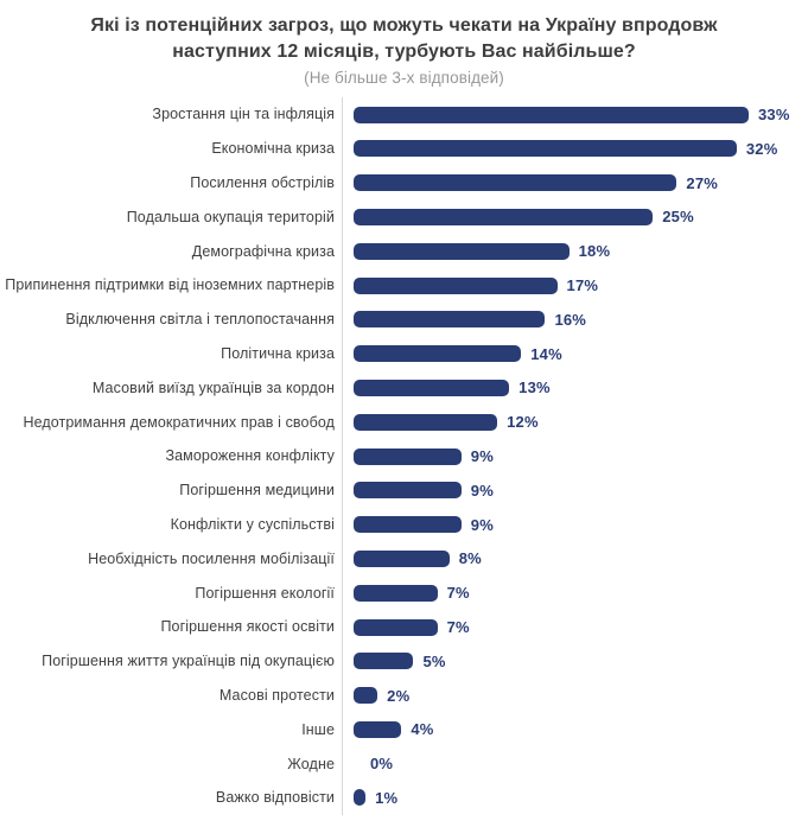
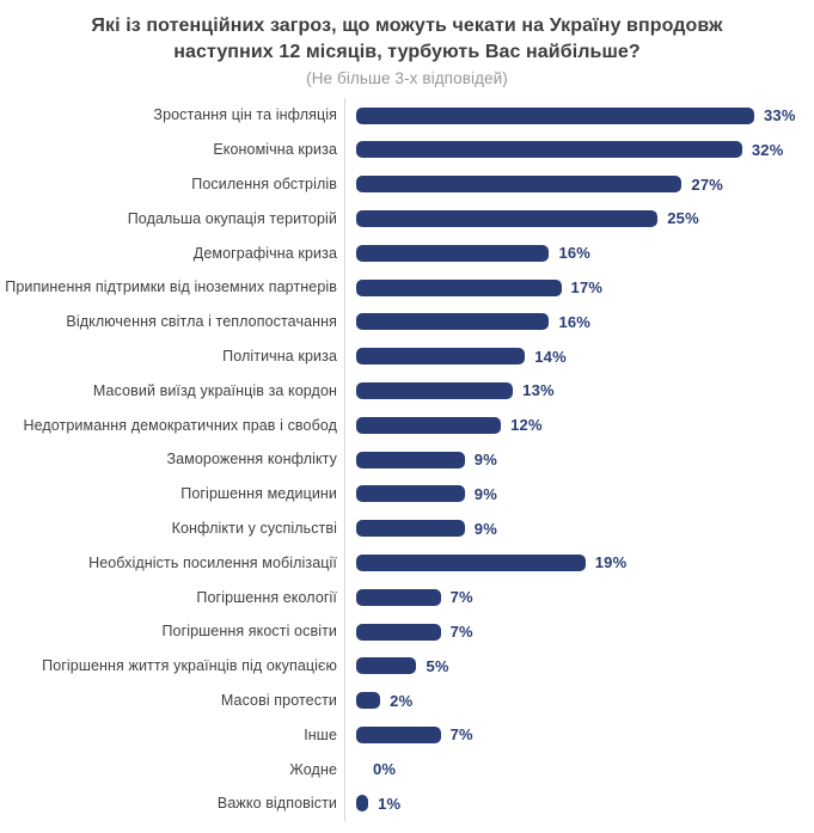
Демографічна криза: 18% -> 16%
Необхідність посилення мобілізації: 8% -> 19%
Інше: 4% -> 7%
